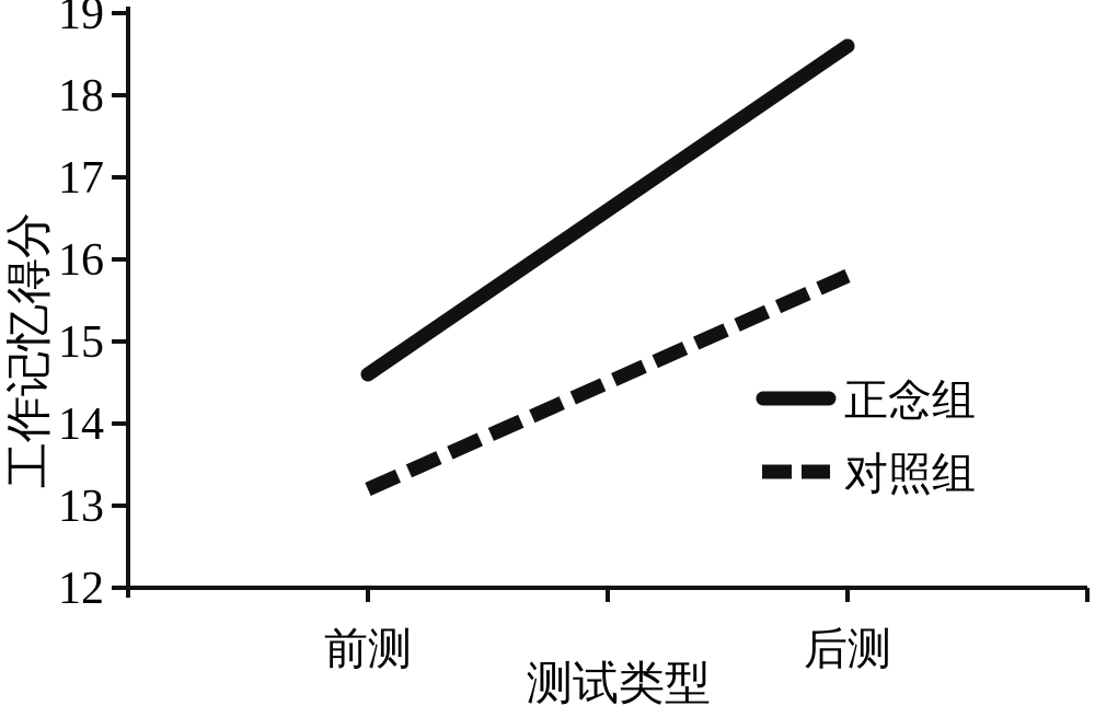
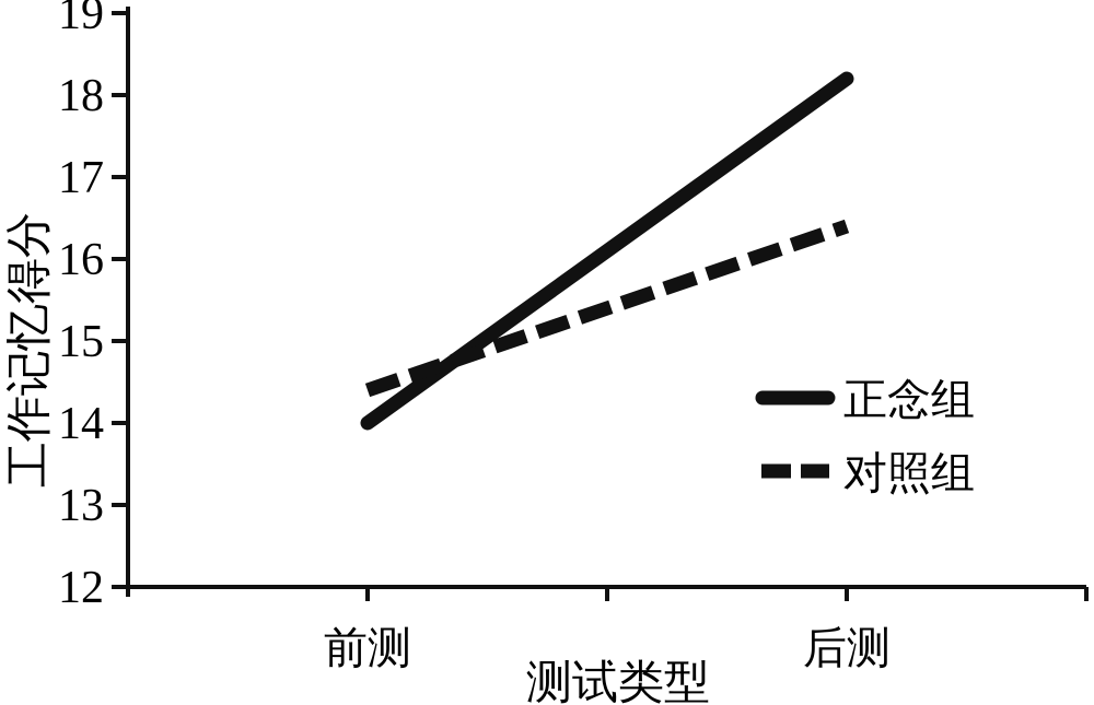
正念组/前测: 14.6 -> 14.0
对照组/前测: 13.2 -> 14.4
正念组/后测: 18.6 -> 18.2
对照组/后测: 15.8 -> 16.4
